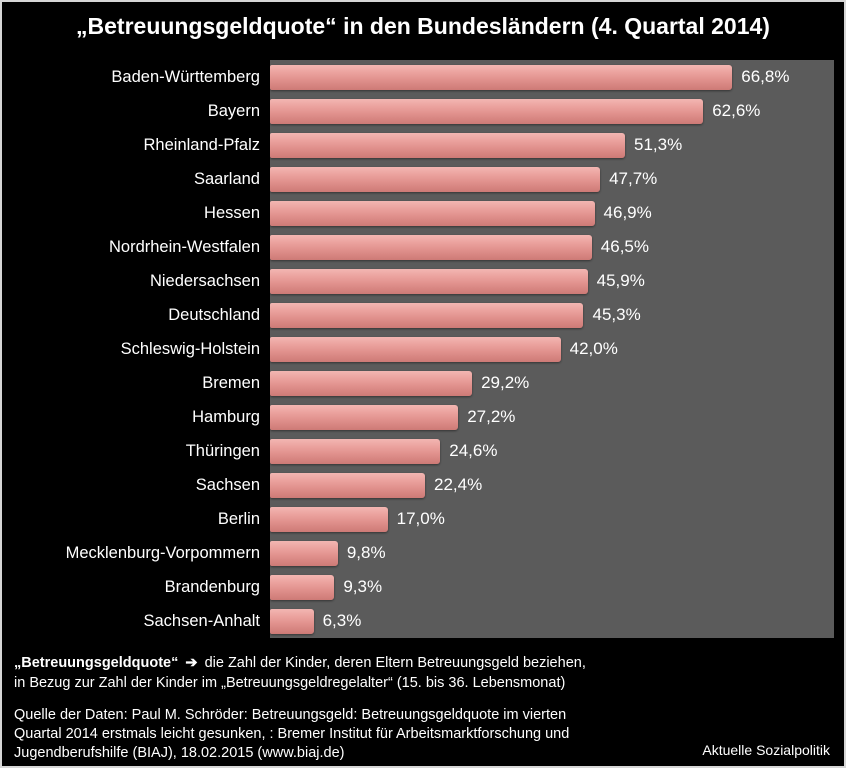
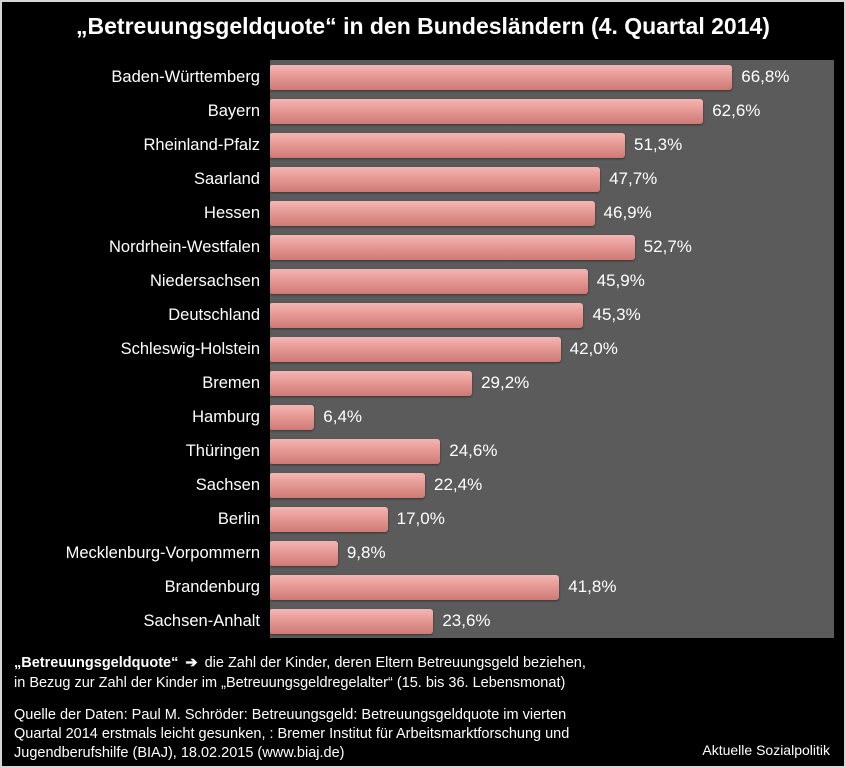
Nordrhein-Westfalen: 46,5% -> 52,7%
Hamburg: 27,2% -> 6,4%
Brandenburg: 9,3% -> 41,8%
Sachsen-Anhalt: 6,3% -> 23,6%
